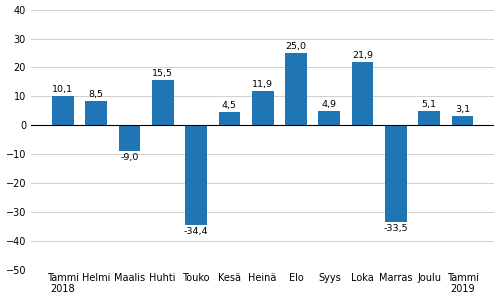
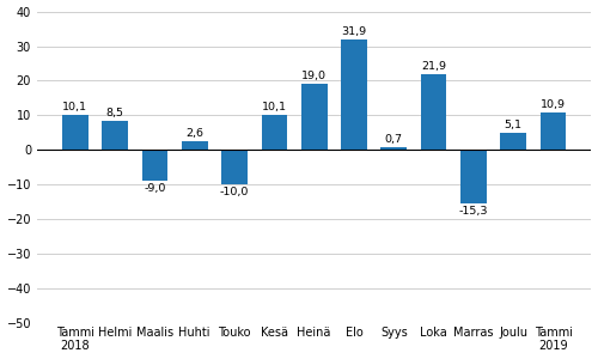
Huhti: 15,5 -> 2,6
Touko: -34,4 -> -10,0
Kesä: 4,5 -> 10,1
Heinä: 11,9 -> 19,0
Elo: 25,0 -> 31,9
Syys: 4,9 -> 0,7
Marras: -33,5 -> -15,3
Tammi 2019: 3,1 -> 10,9
